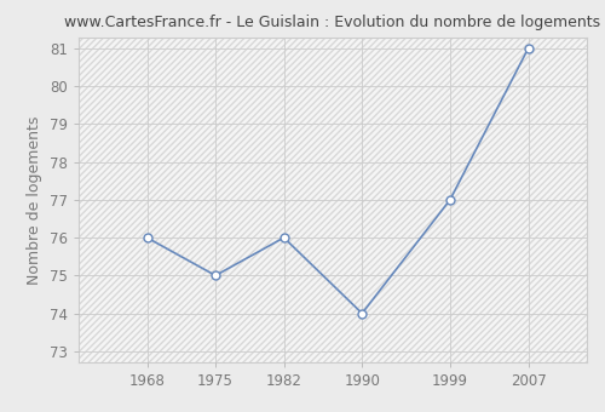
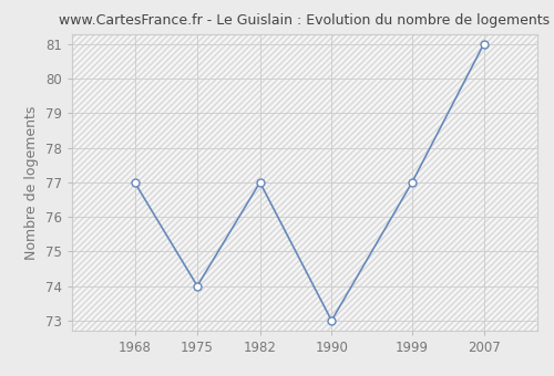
1968: 76 -> 77
1975: 75 -> 74
1982: 76 -> 77
1990: 74 -> 73
